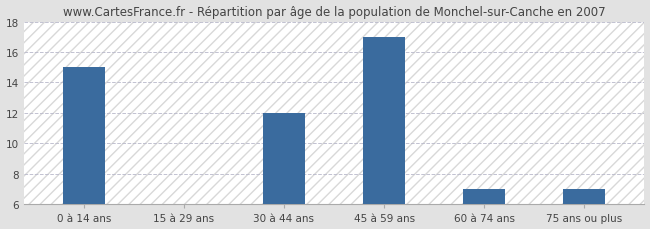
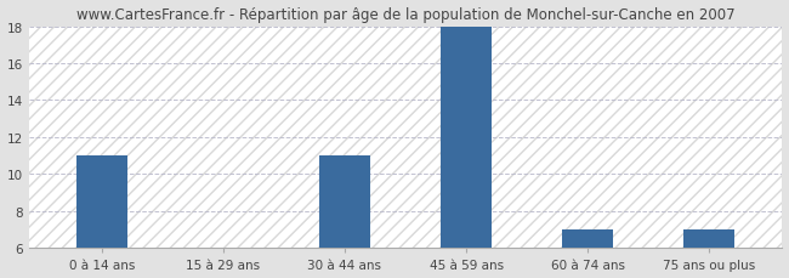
0 à 14 ans: 15 -> 11
30 à 44 ans: 12 -> 11
45 à 59 ans: 17 -> 18
